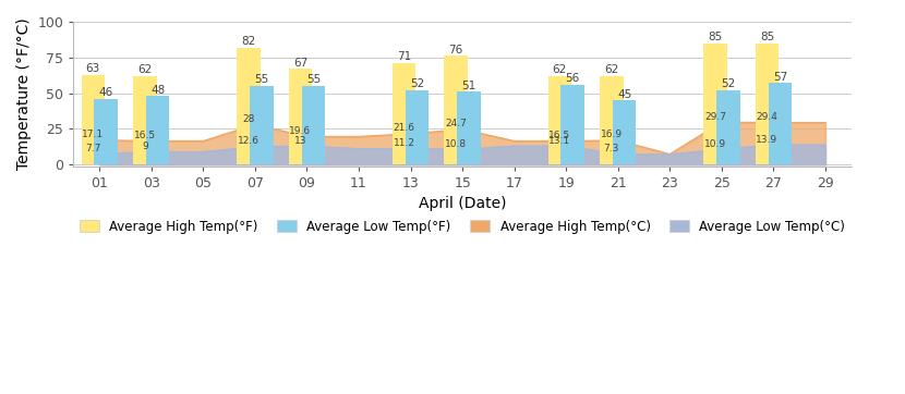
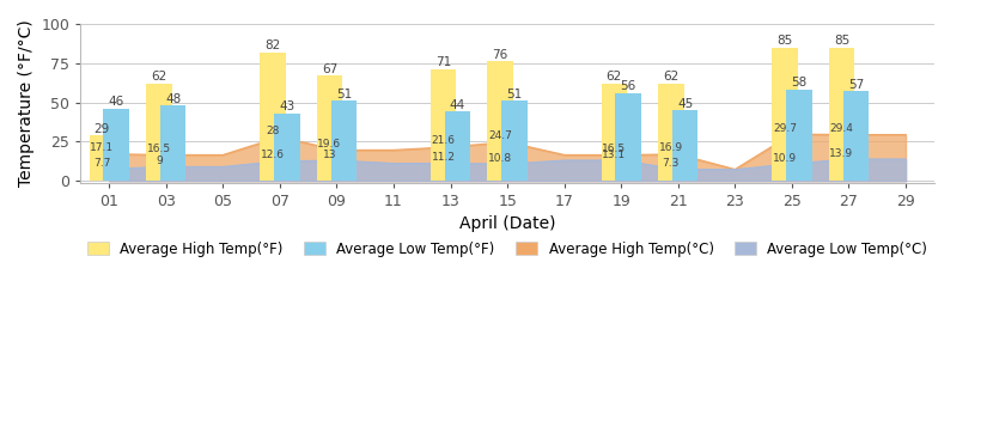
Average High Temp(°F)/01: 63 -> 29
Average Low Temp(°F)/07: 55 -> 43
Average Low Temp(°F)/09: 55 -> 51
Average Low Temp(°F)/13: 52 -> 44
Average Low Temp(°F)/25: 52 -> 58
